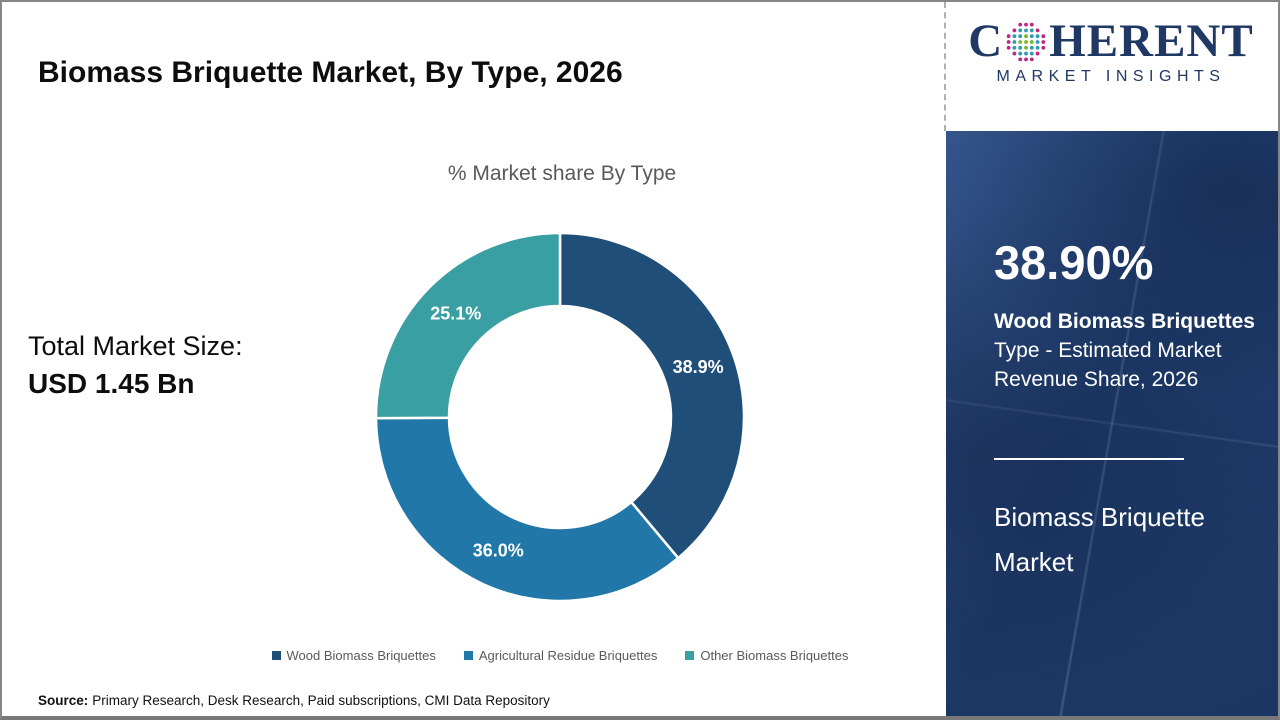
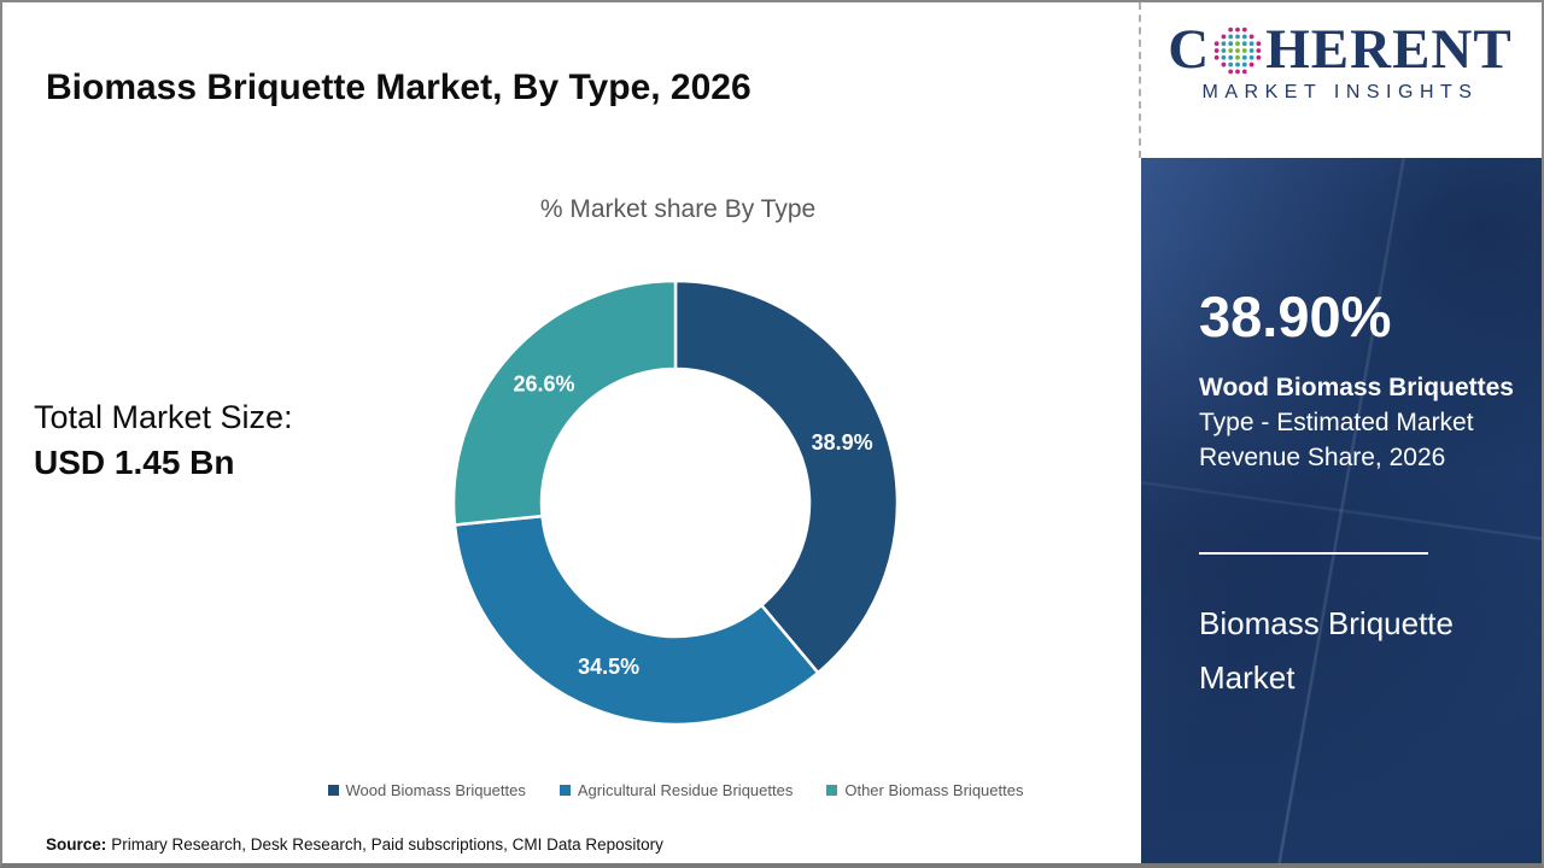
Agricultural Residue Briquettes: 36.0% -> 34.5%
Other Biomass Briquettes: 25.1% -> 26.6%
